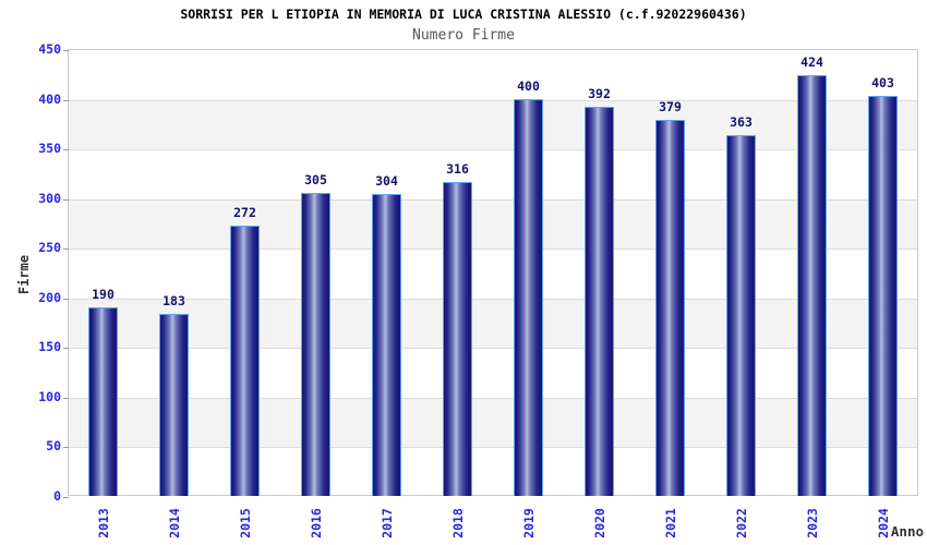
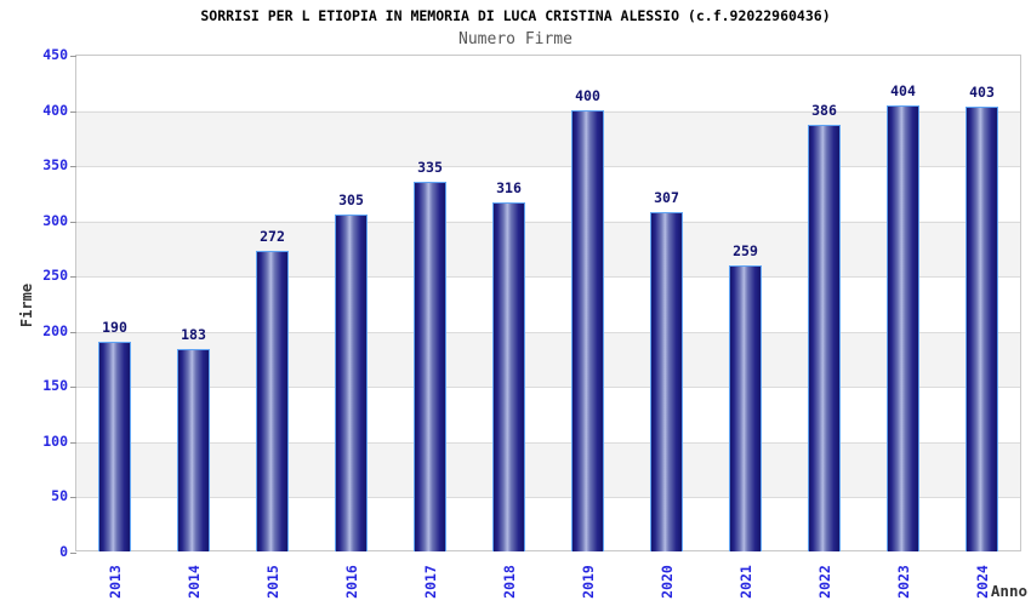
2017: 304 -> 335
2020: 392 -> 307
2021: 379 -> 259
2022: 363 -> 386
2023: 424 -> 404
